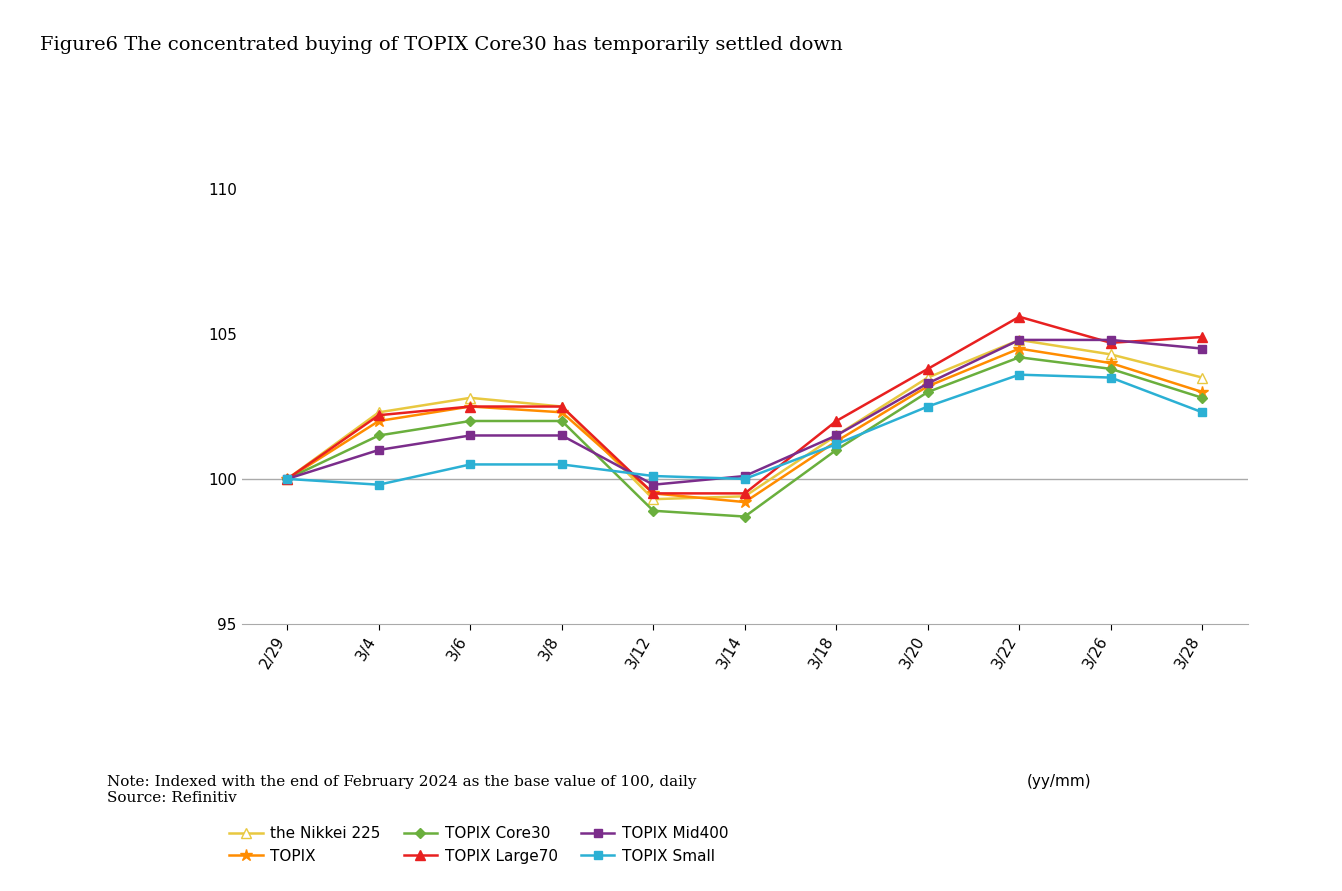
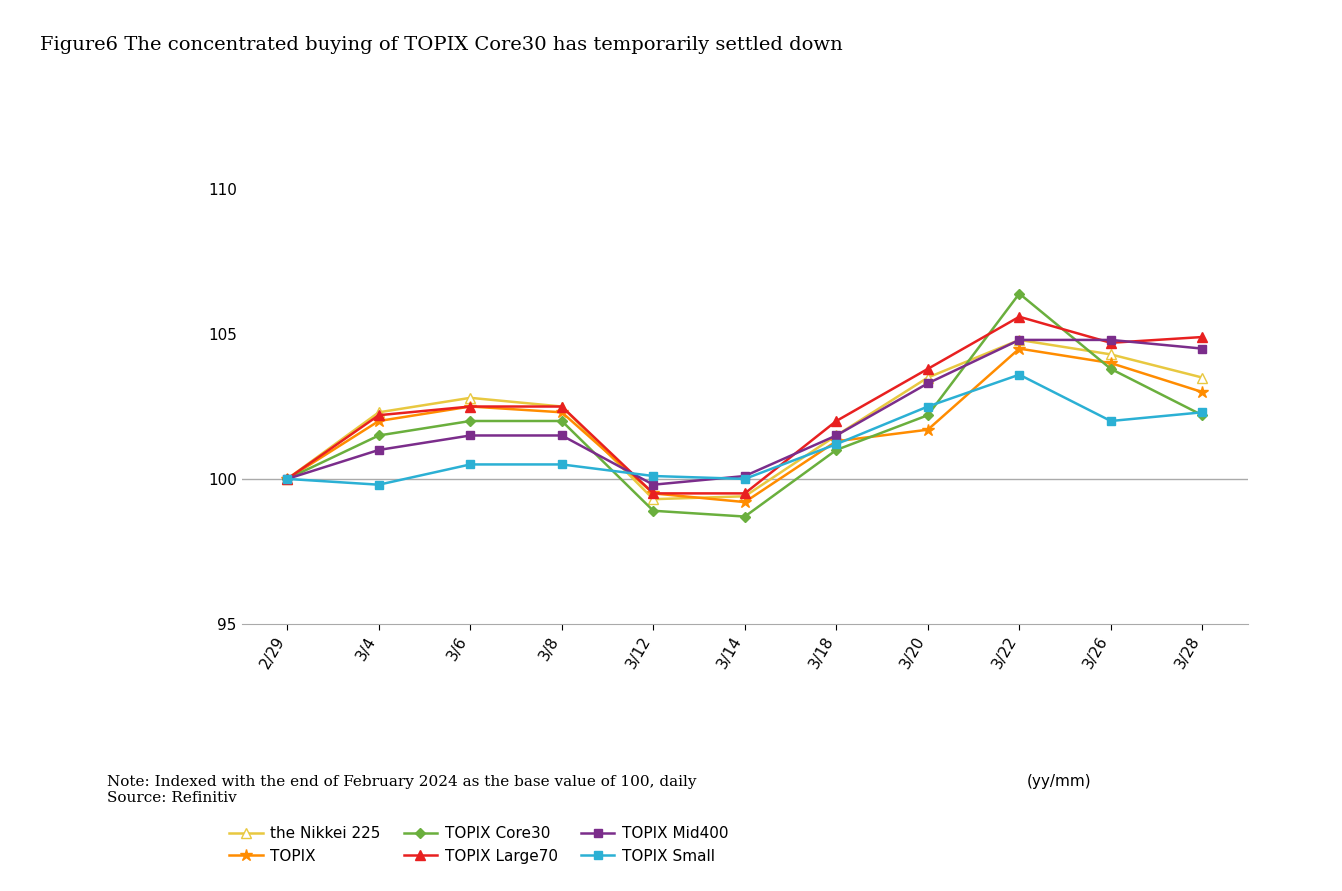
TOPIX/3/20: 103.2 -> 101.7
TOPIX Core30/3/20: 103.0 -> 102.2
TOPIX Core30/3/22: 104.2 -> 106.4
TOPIX Small/3/26: 103.5 -> 102.0
TOPIX Core30/3/28: 102.8 -> 102.2
